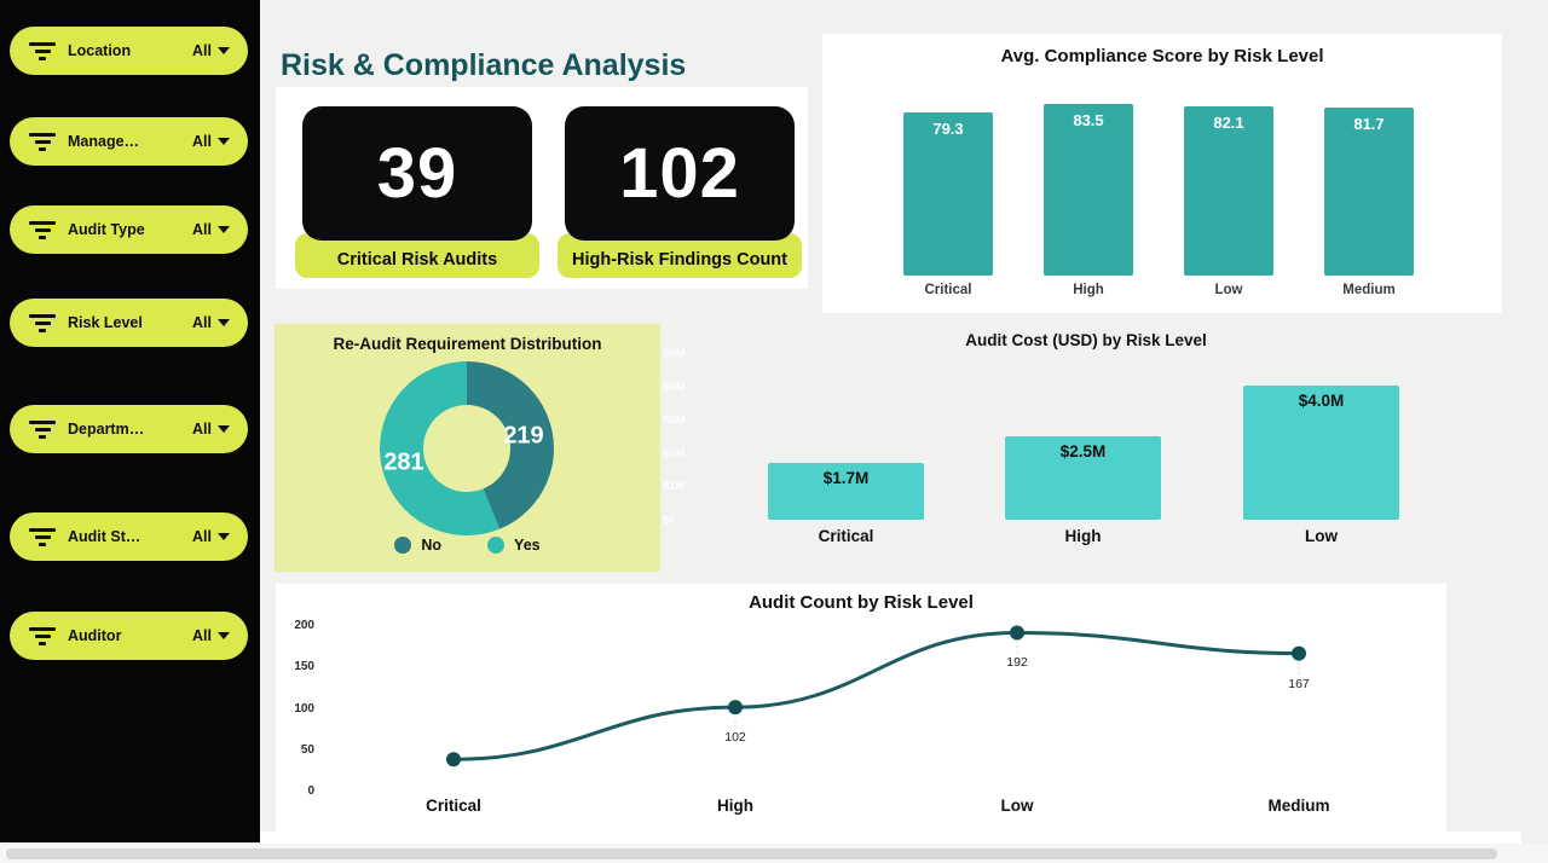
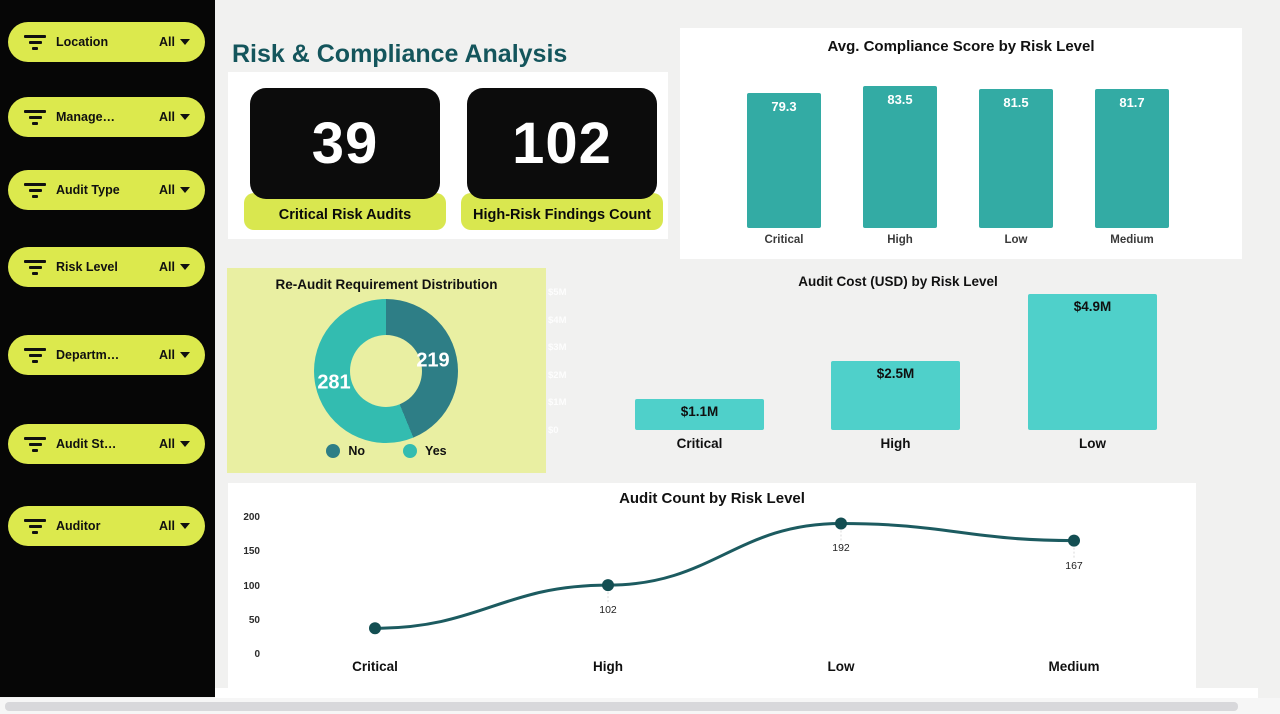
Avg. Compliance Score by Risk Level/Low: 82.1 -> 81.5
Audit Cost (USD) by Risk Level/Critical: $1.7M -> $1.1M
Audit Cost (USD) by Risk Level/Low: $4.0M -> $4.9M
